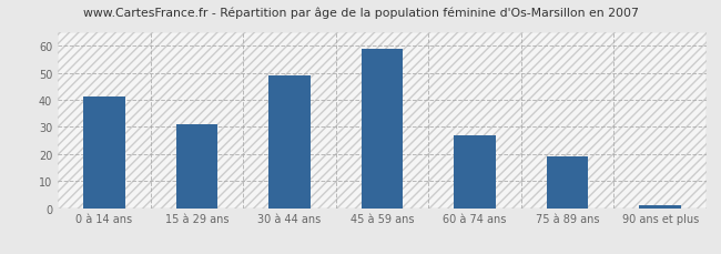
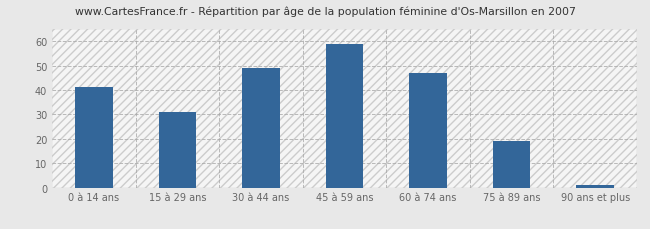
60 à 74 ans: 27 -> 47
